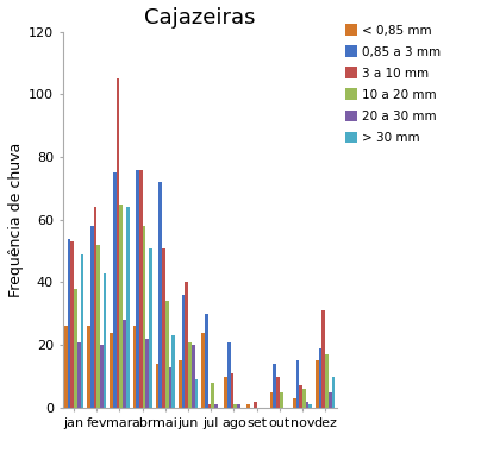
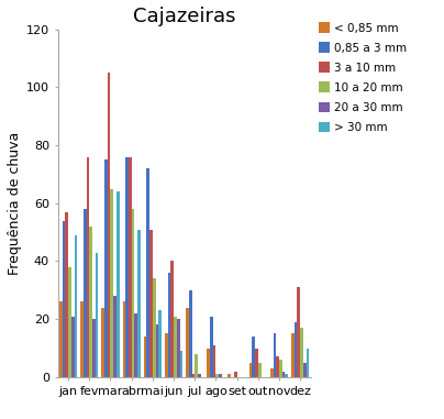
3 a 10 mm/jan: 53 -> 57
3 a 10 mm/fev: 64 -> 76
20 a 30 mm/mai: 13 -> 18
